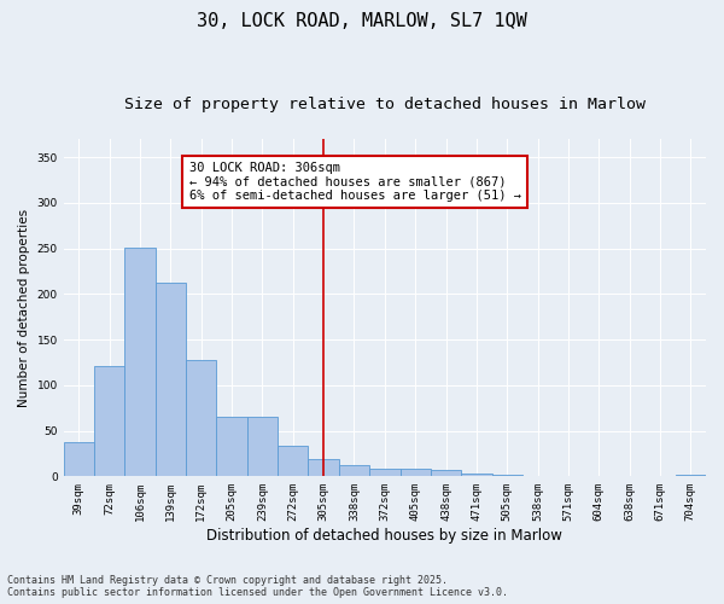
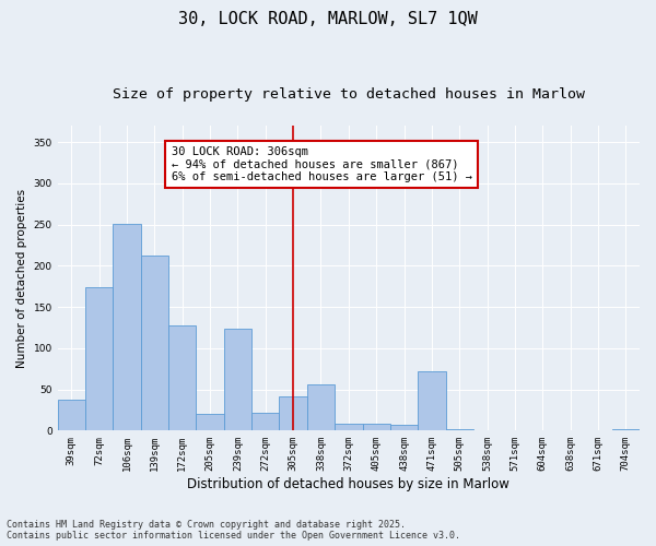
72sqm: 121 -> 174
205sqm: 66 -> 20
239sqm: 66 -> 124
272sqm: 34 -> 22
305sqm: 19 -> 42
338sqm: 13 -> 56
471sqm: 3 -> 72
